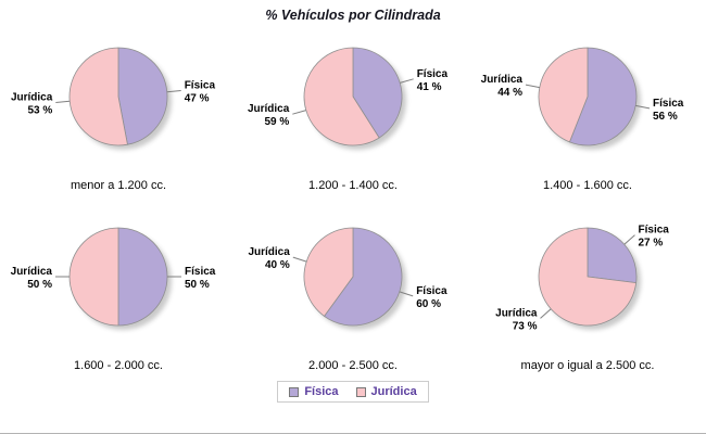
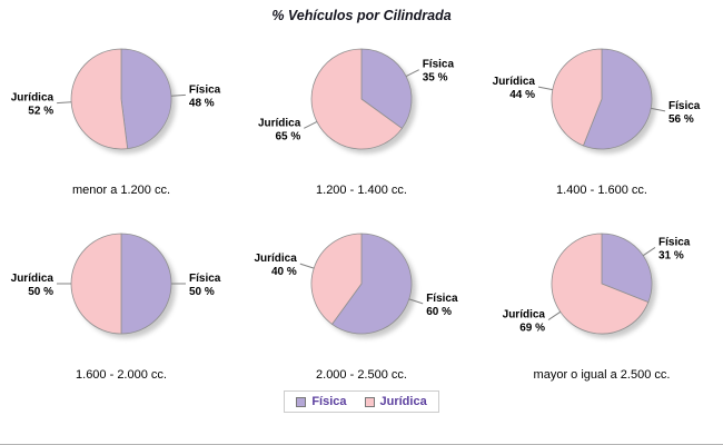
menor a 1.200 cc./Física: 47 -> 48
menor a 1.200 cc./Jurídica: 53 -> 52
1.200 - 1.400 cc./Física: 41 -> 35
1.200 - 1.400 cc./Jurídica: 59 -> 65
mayor o igual a 2.500 cc./Física: 27 -> 31
mayor o igual a 2.500 cc./Jurídica: 73 -> 69
